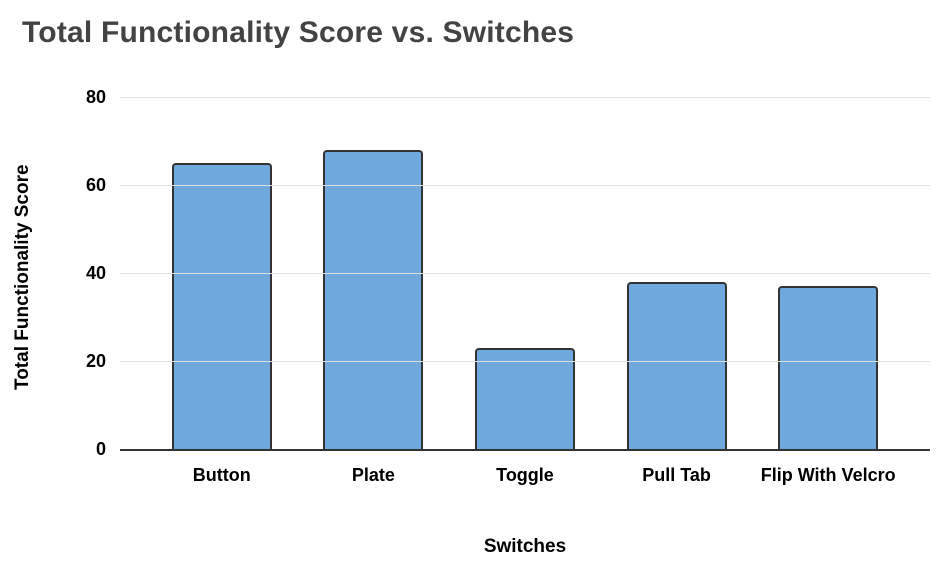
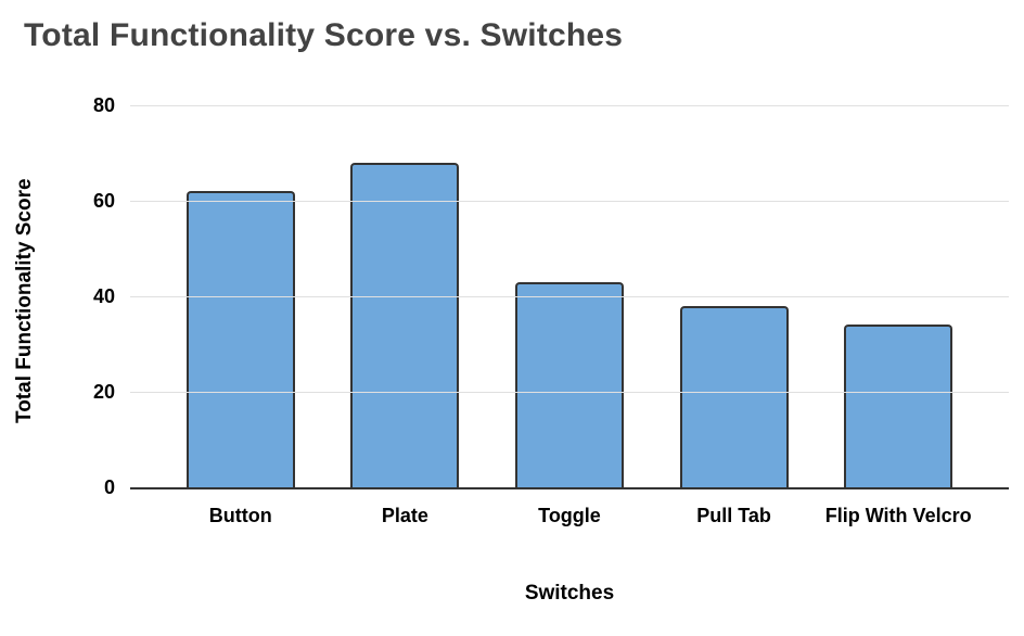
Button: 65 -> 62
Toggle: 23 -> 43
Flip With Velcro: 37 -> 34
